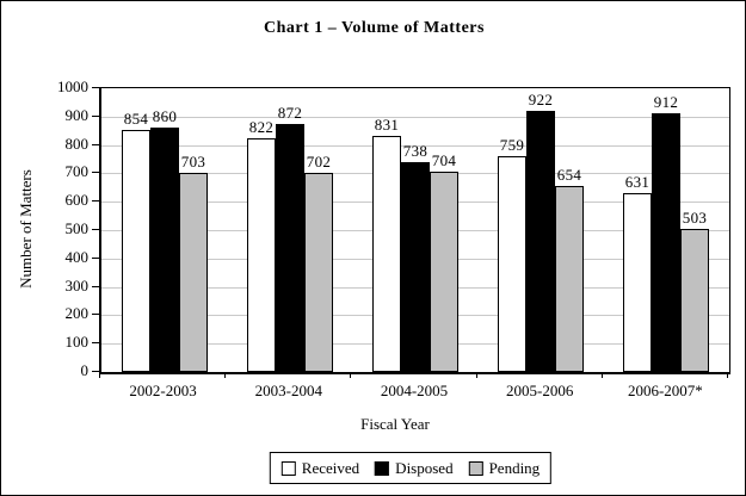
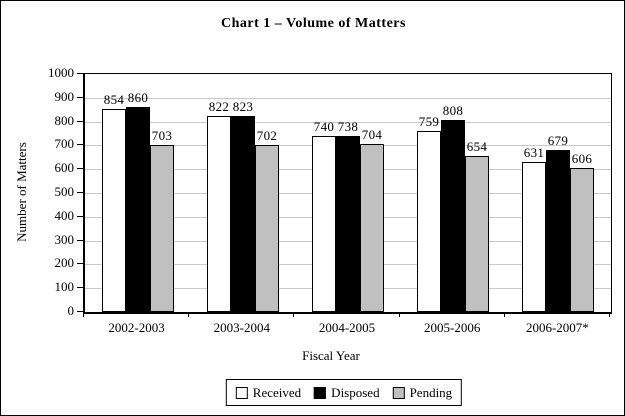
Disposed/2003-2004: 872 -> 823
Received/2004-2005: 831 -> 740
Disposed/2005-2006: 922 -> 808
Disposed/2006-2007*: 912 -> 679
Pending/2006-2007*: 503 -> 606
